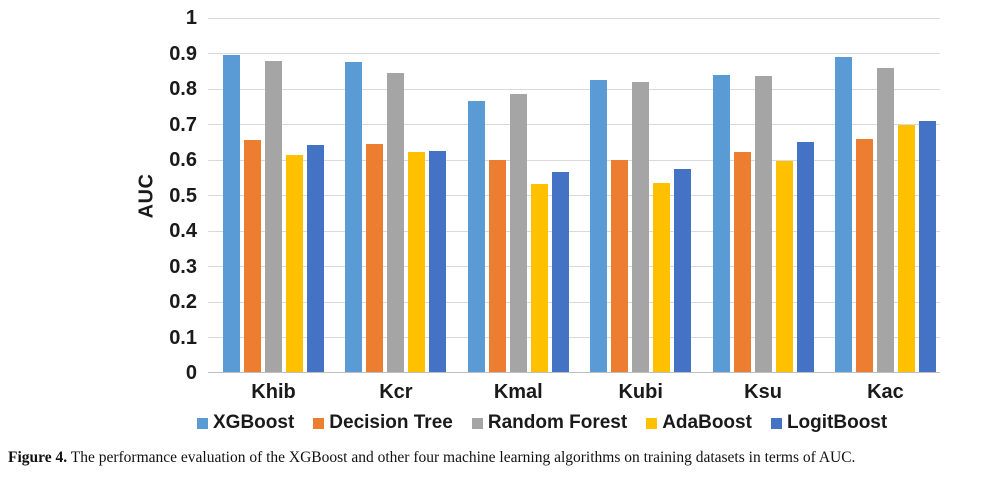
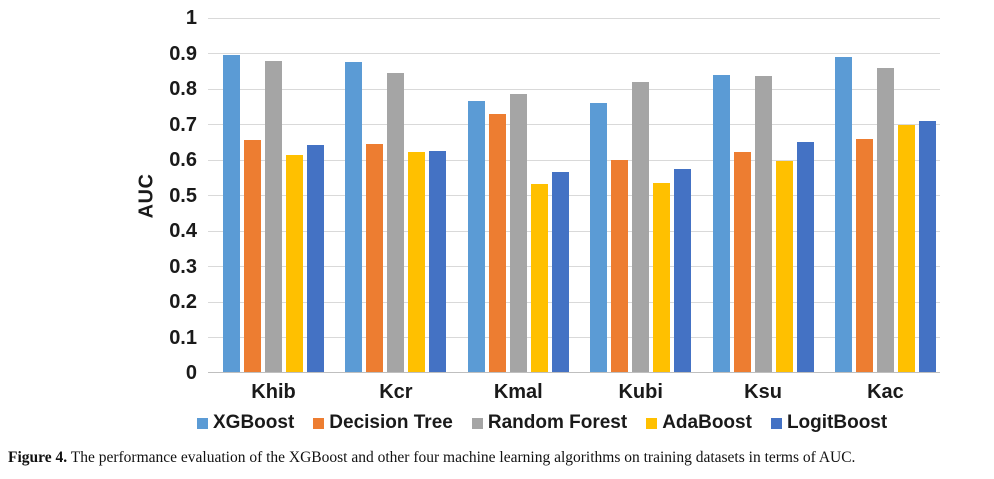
Decision Tree/Kmal: 0.60 -> 0.73
XGBoost/Kubi: 0.82 -> 0.76
